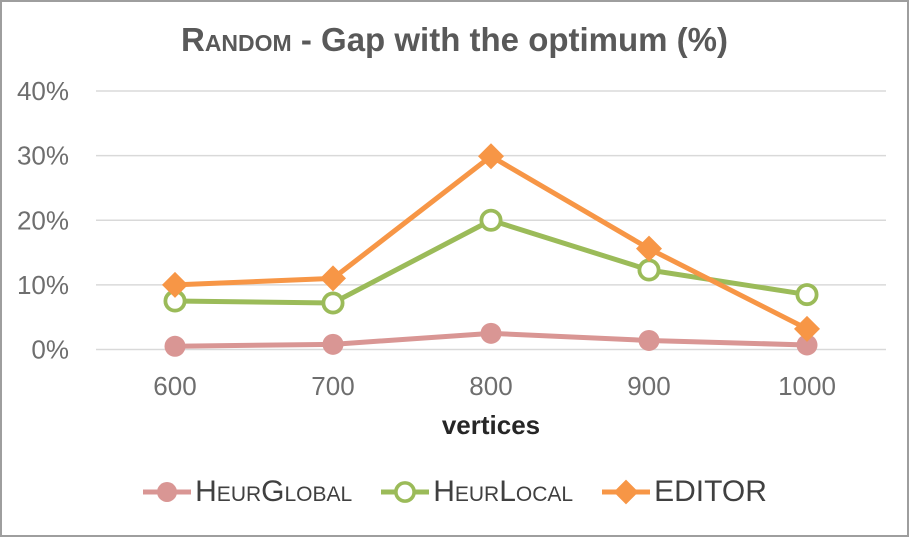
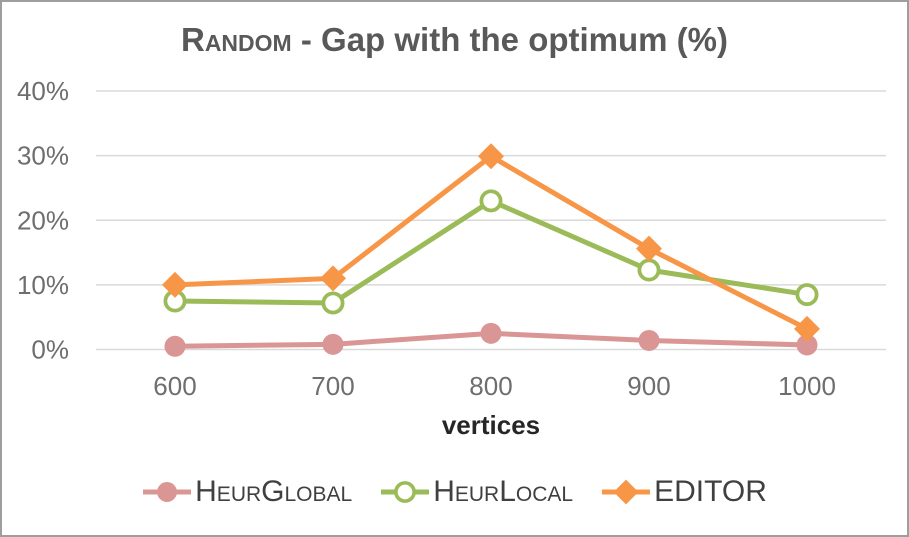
HeurLocal/800: 20% -> 23%
